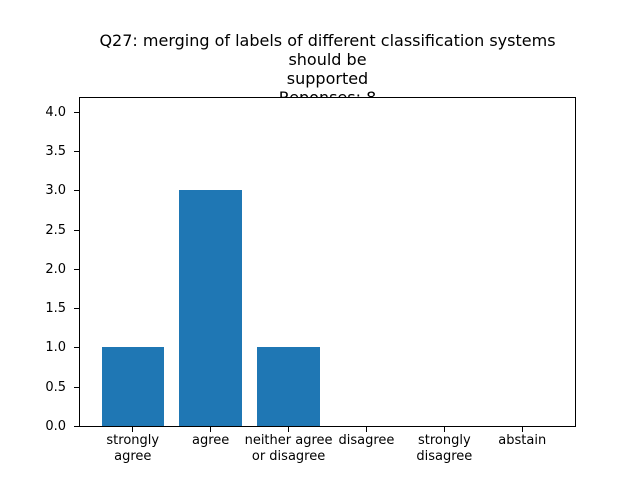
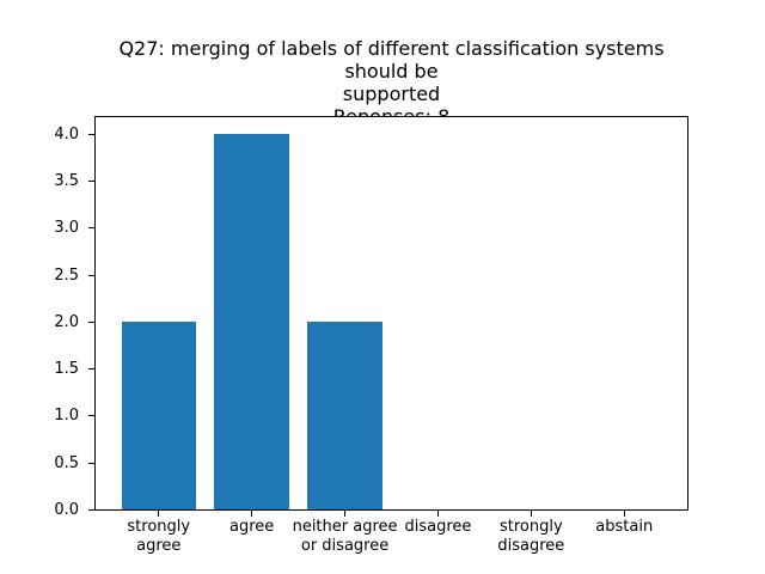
strongly agree: 1 -> 2
agree: 3 -> 4
neither agree or disagree: 1 -> 2
